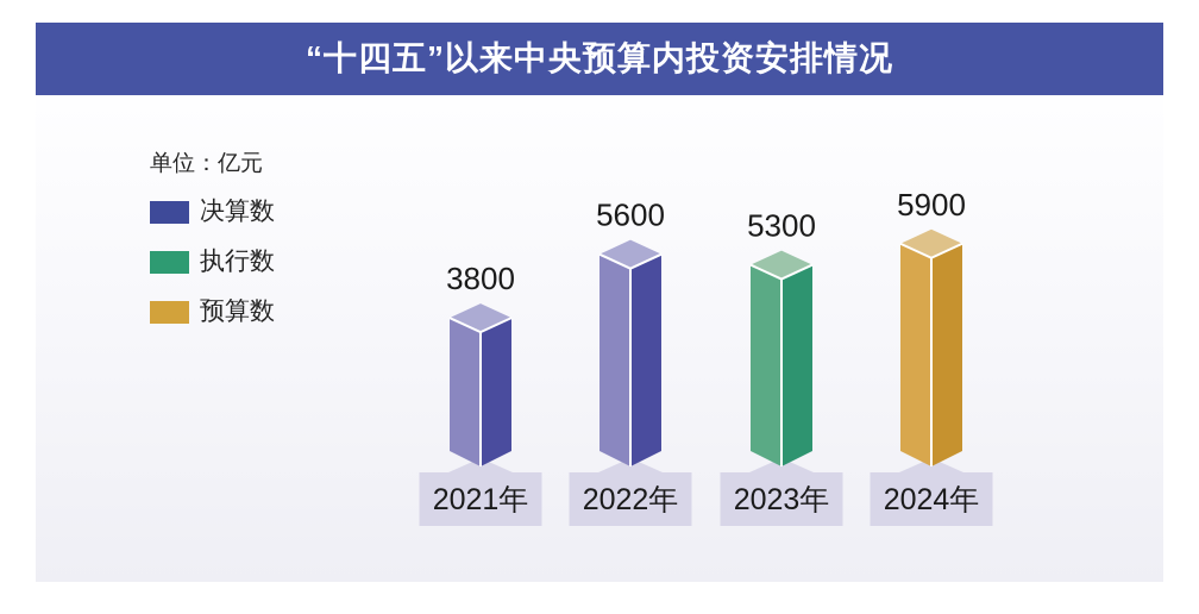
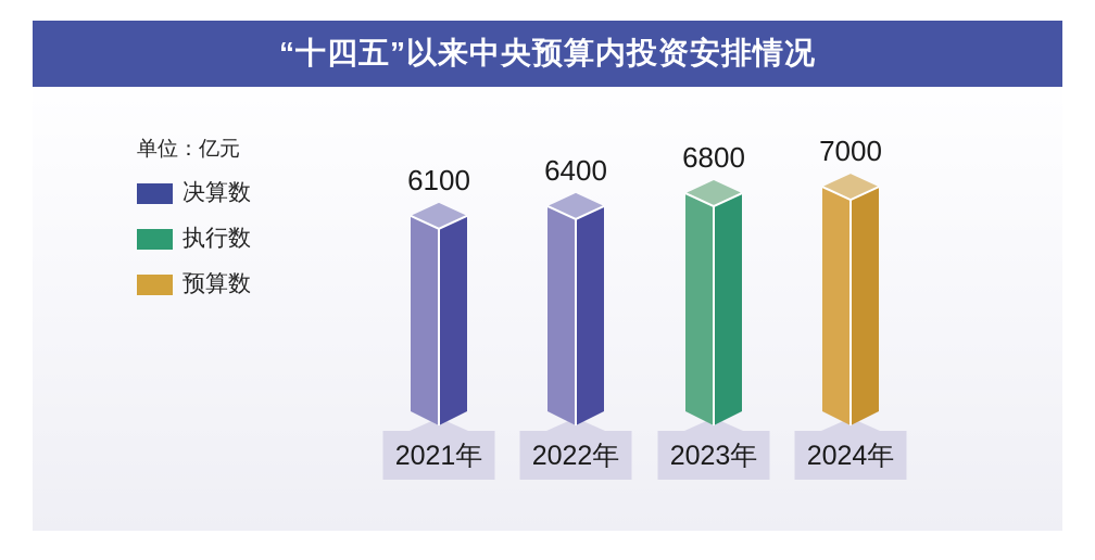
2021年: 3800 -> 6100
2022年: 5600 -> 6400
2023年: 5300 -> 6800
2024年: 5900 -> 7000
